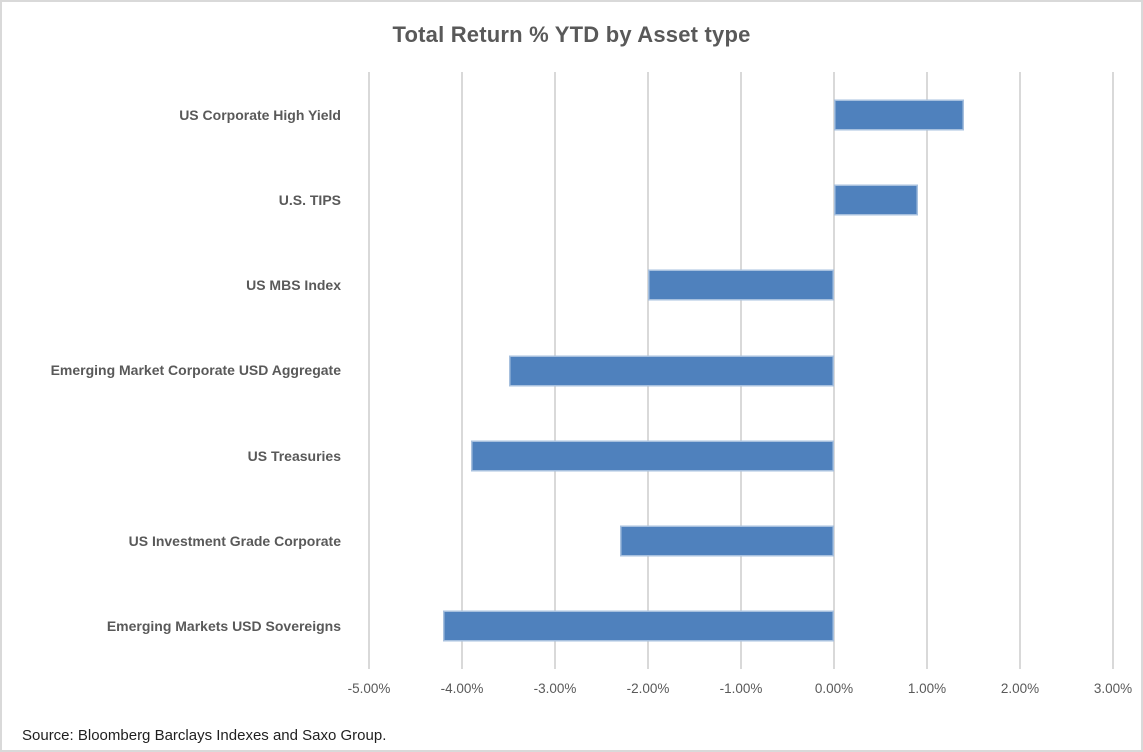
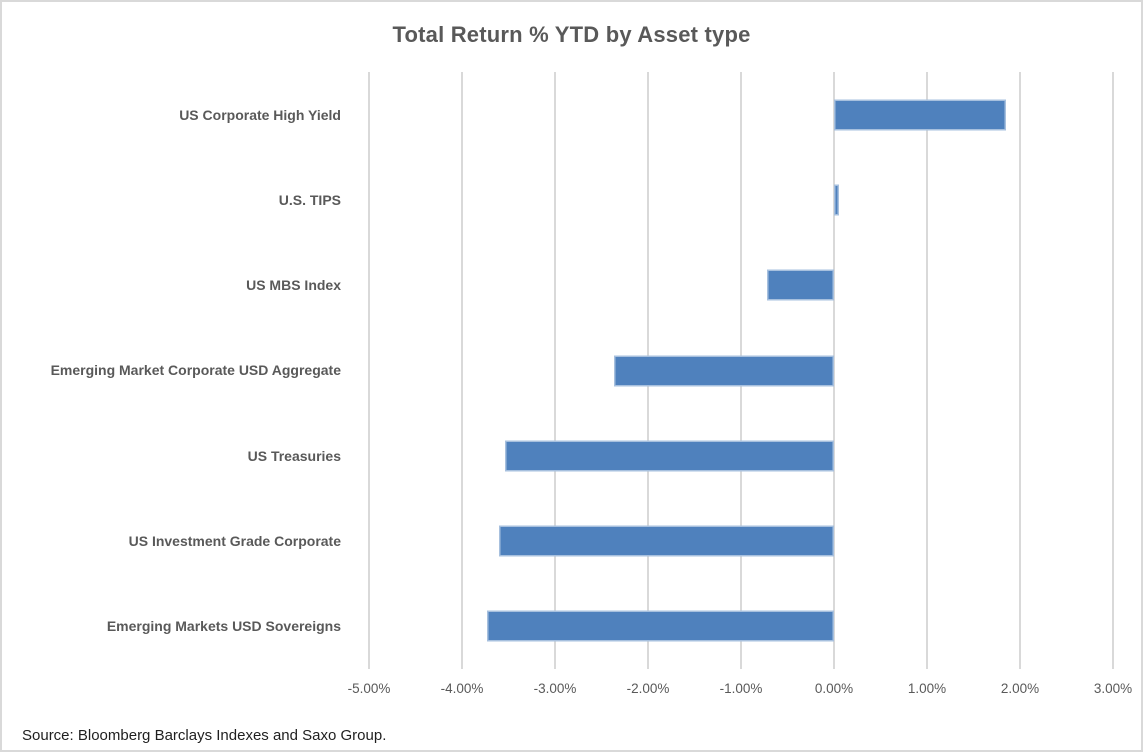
US Corporate High Yield: 1.4% -> 1.9%
U.S. TIPS: 0.9% -> 0.1%
US MBS Index: -2.0% -> -0.7%
Emerging Market Corporate USD Aggregate: -3.5% -> -2.4%
US Treasuries: -3.9% -> -3.5%
US Investment Grade Corporate: -2.3% -> -3.6%
Emerging Markets USD Sovereigns: -4.2% -> -3.7%
